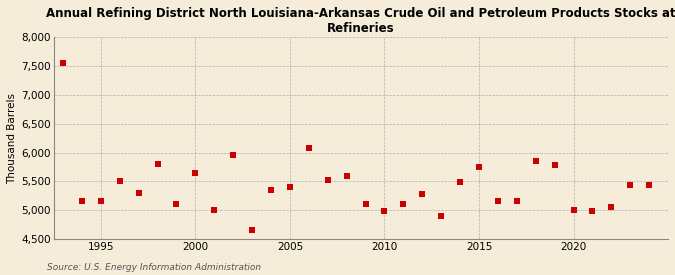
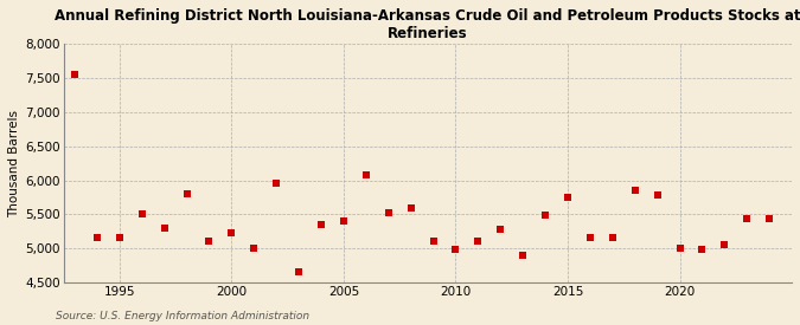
2000: 5,650 -> 5,220
